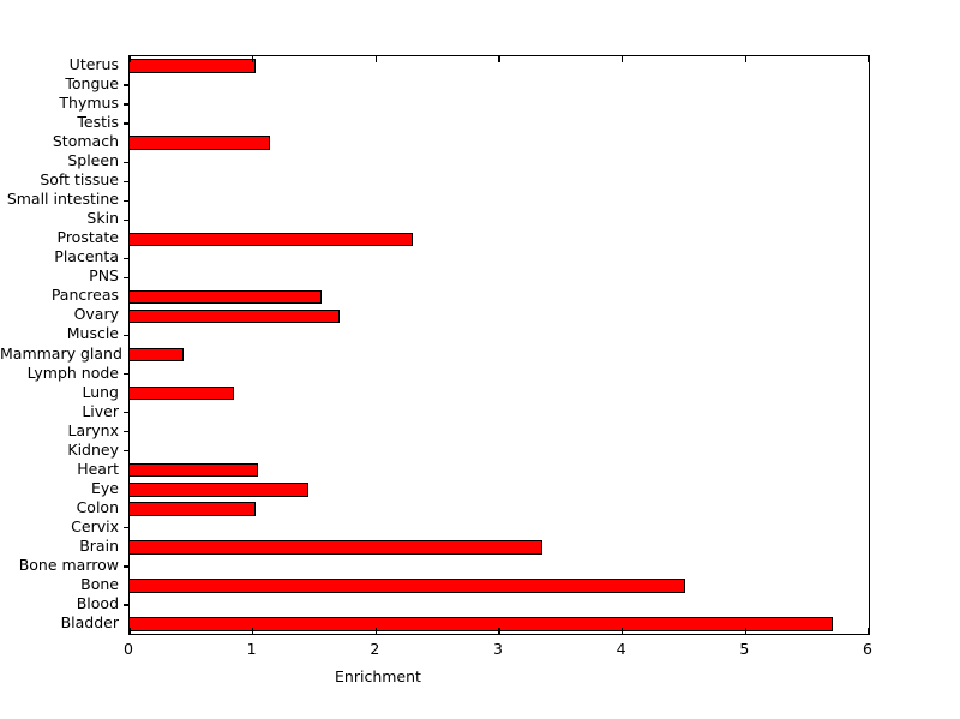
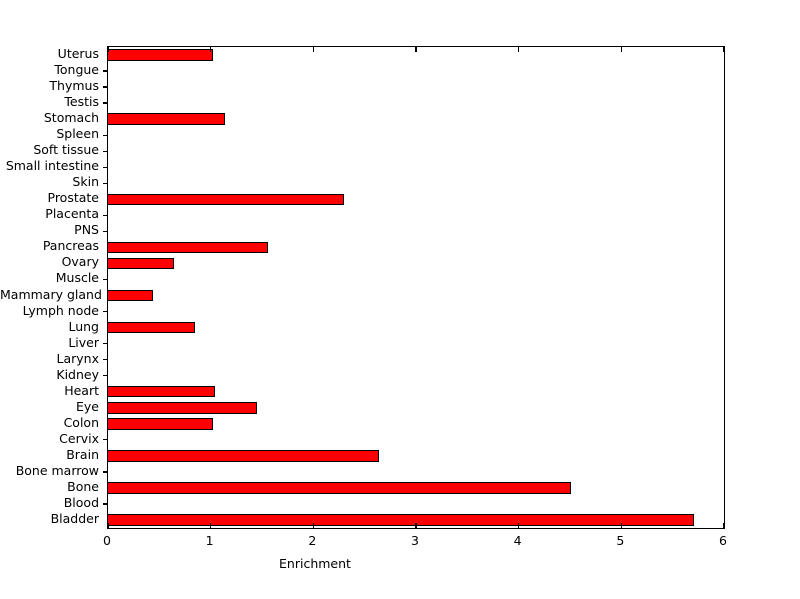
Ovary: 1.70 -> 0.64
Brain: 3.35 -> 2.64
